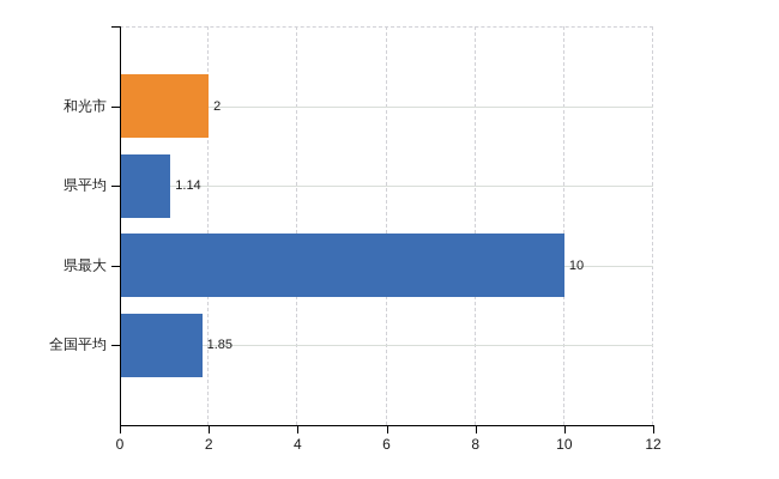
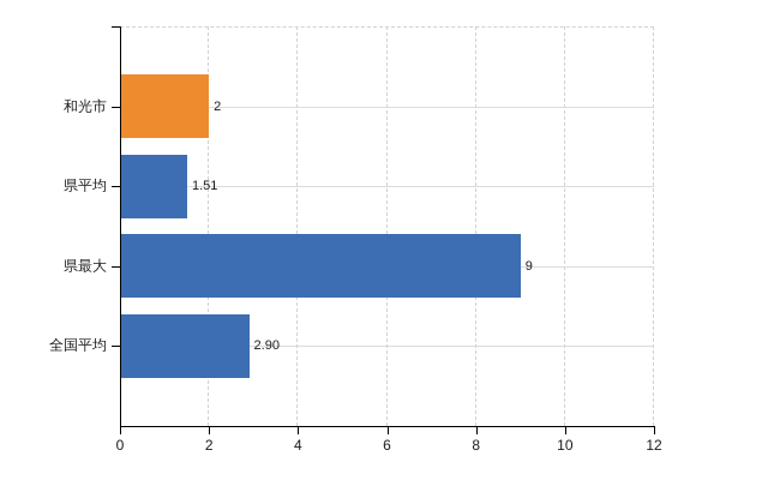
県平均: 1.14 -> 1.51
県最大: 10 -> 9
全国平均: 1.85 -> 2.90
